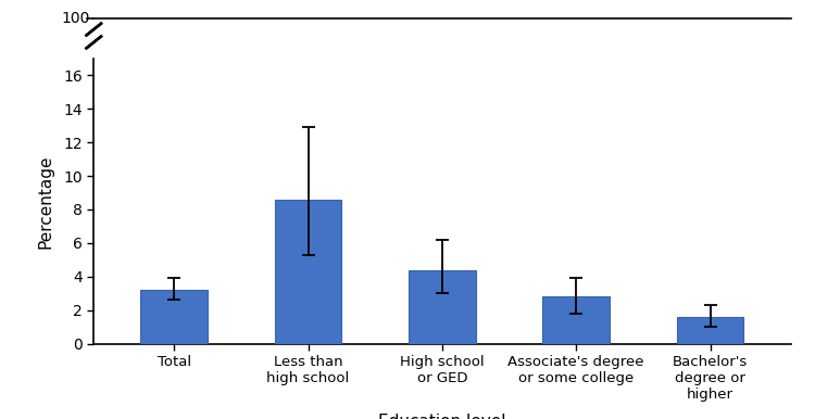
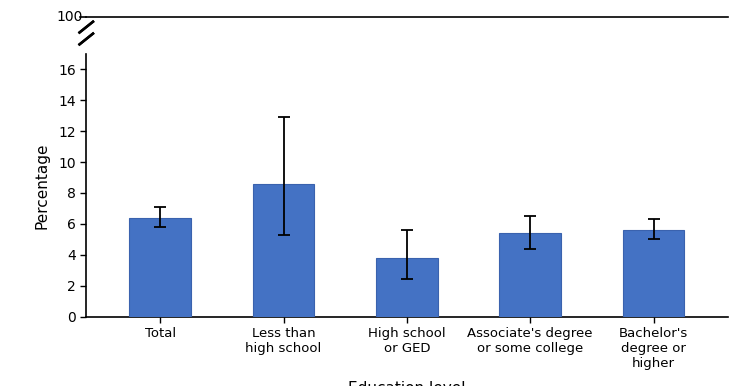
Total: 3.2 -> 6.4
High school or GED: 4.4 -> 3.8
Associate's degree or some college: 2.8 -> 5.4
Bachelor's degree or higher: 1.6 -> 5.6
